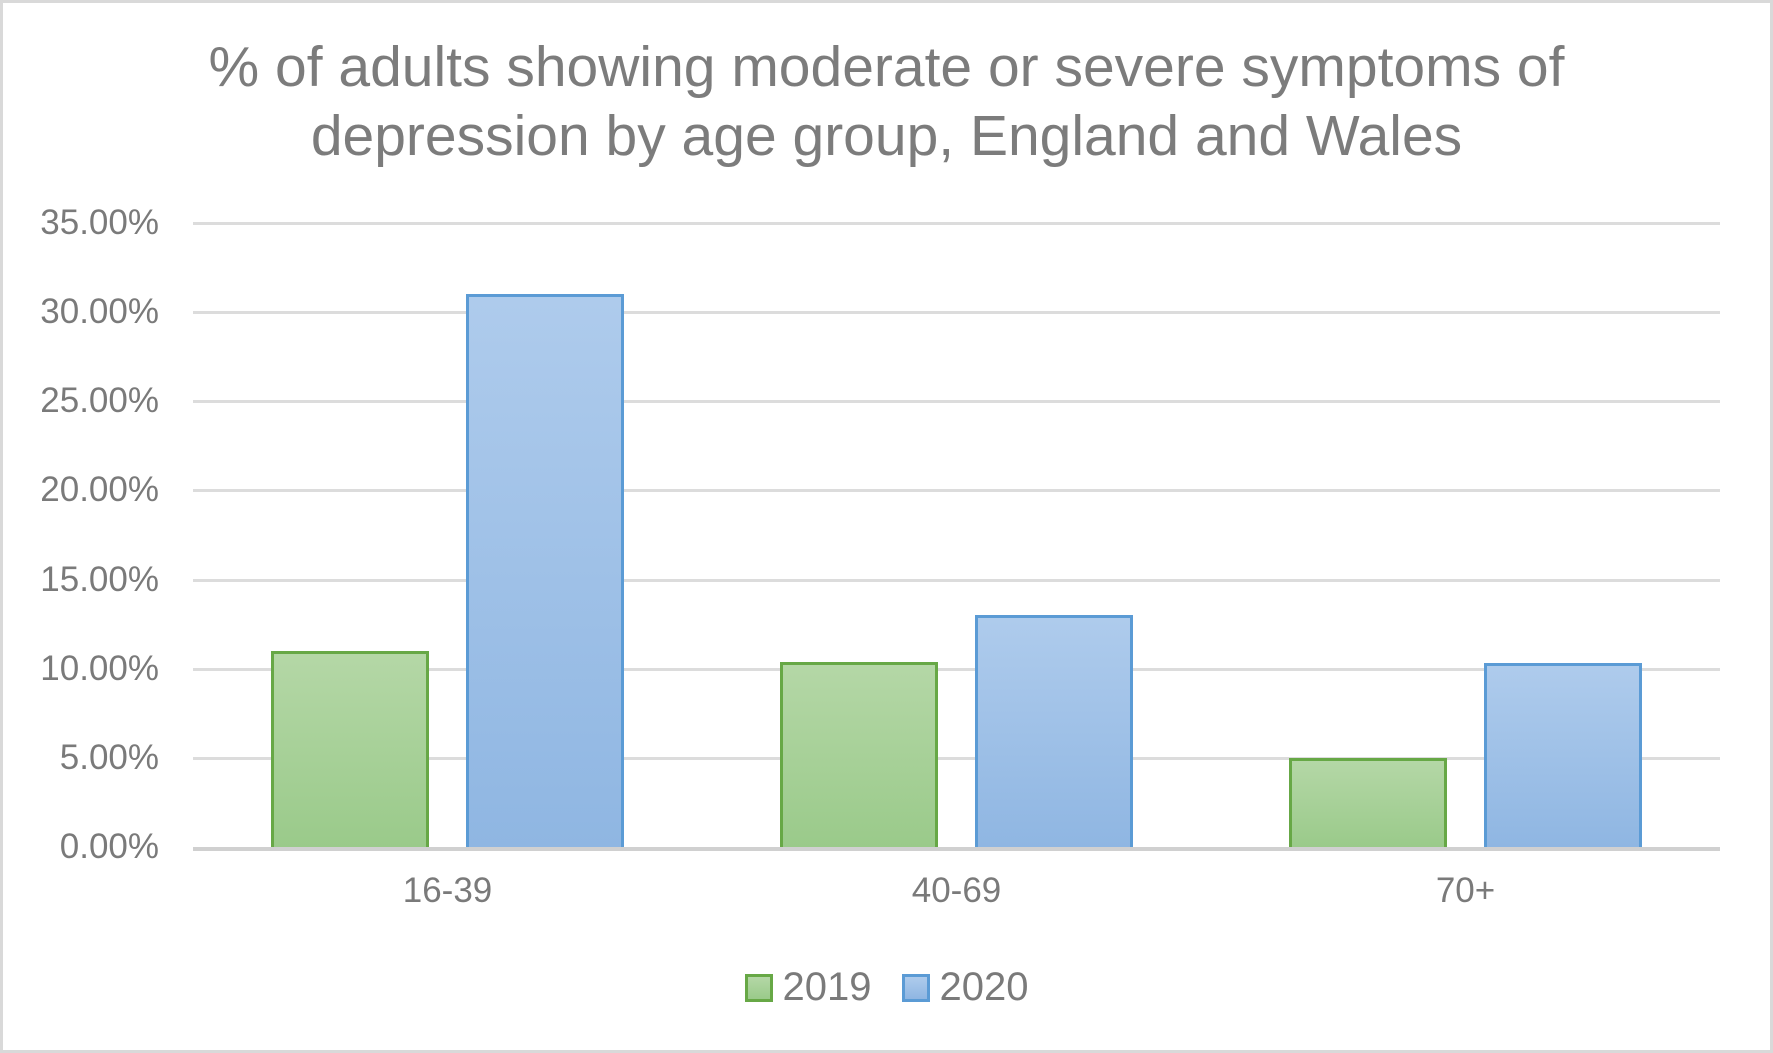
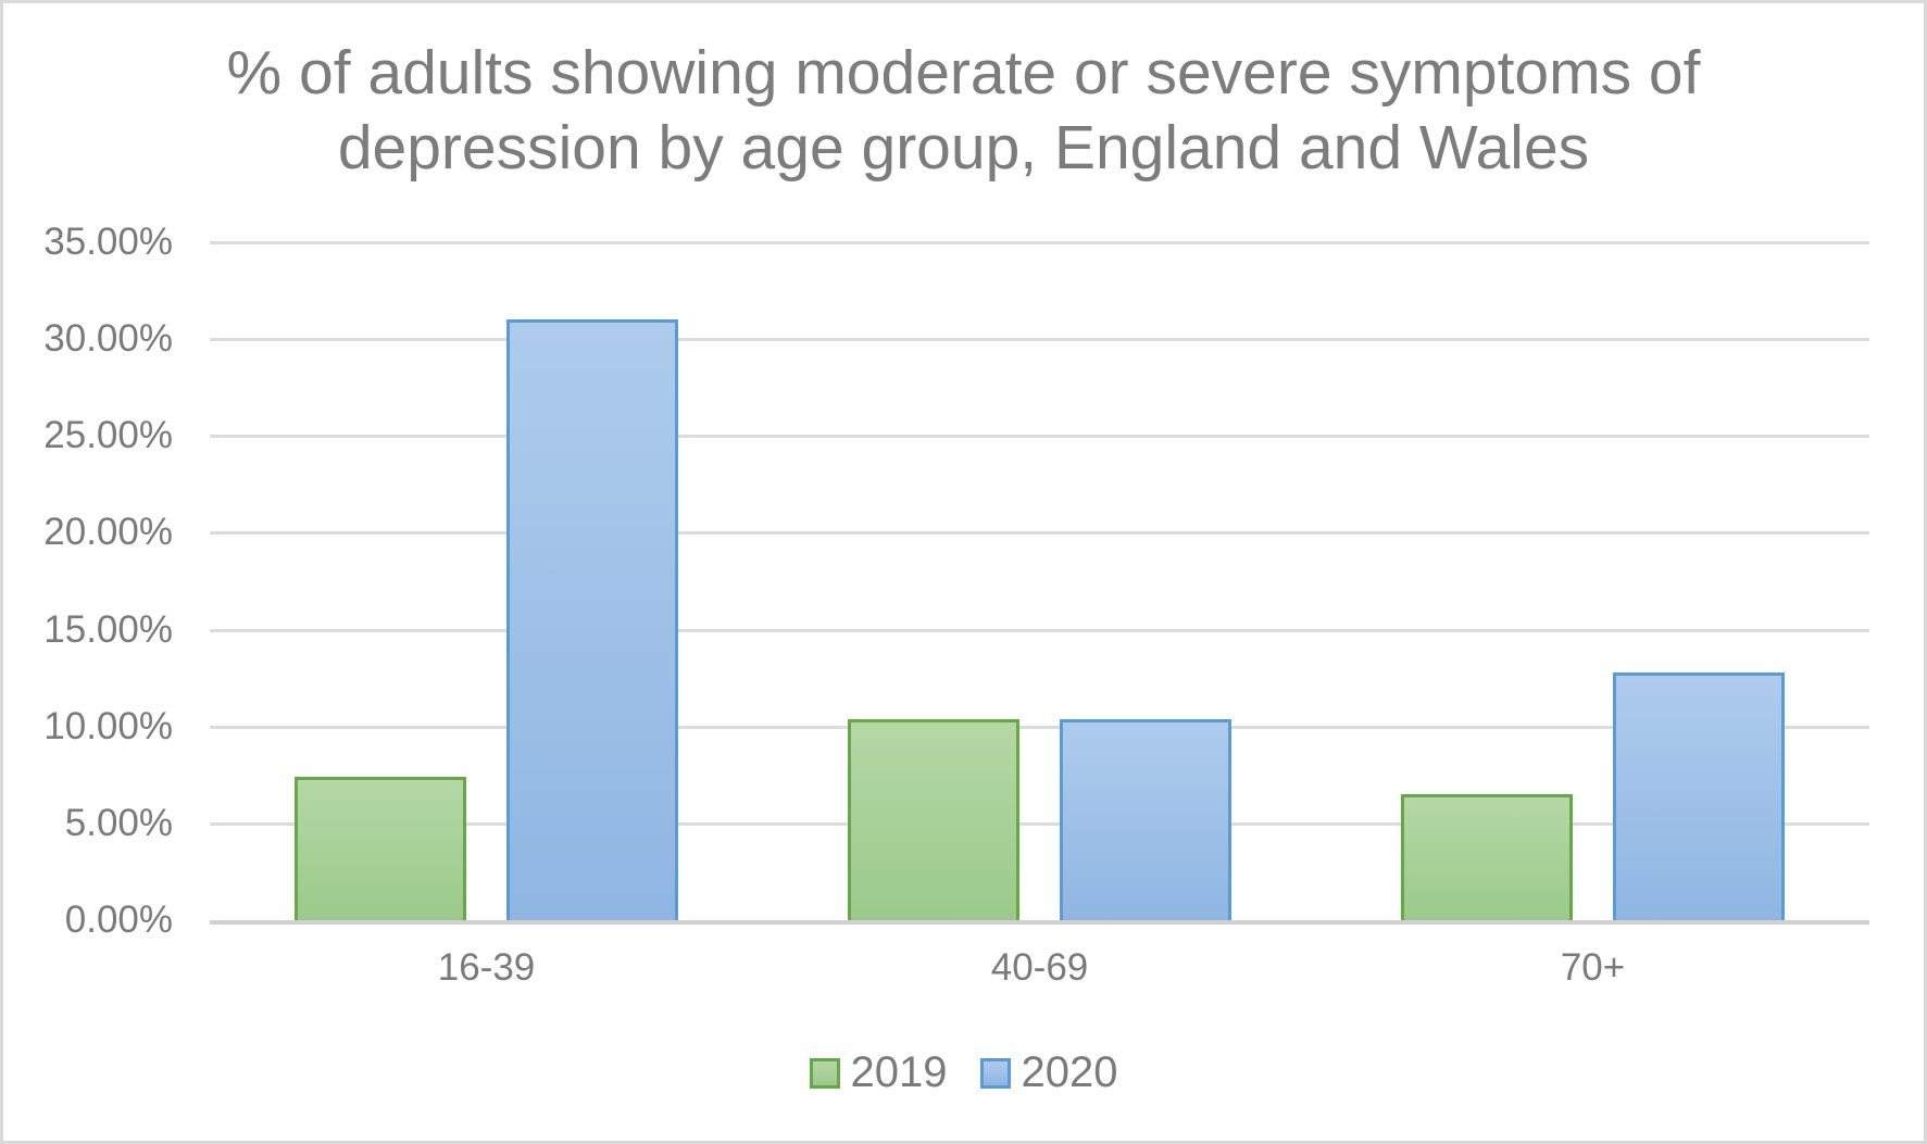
2019/16-39: 11.0% -> 7.4%
2020/40-69: 13.0% -> 10.4%
2019/70+: 5.0% -> 6.5%
2020/70+: 10.3% -> 12.8%
